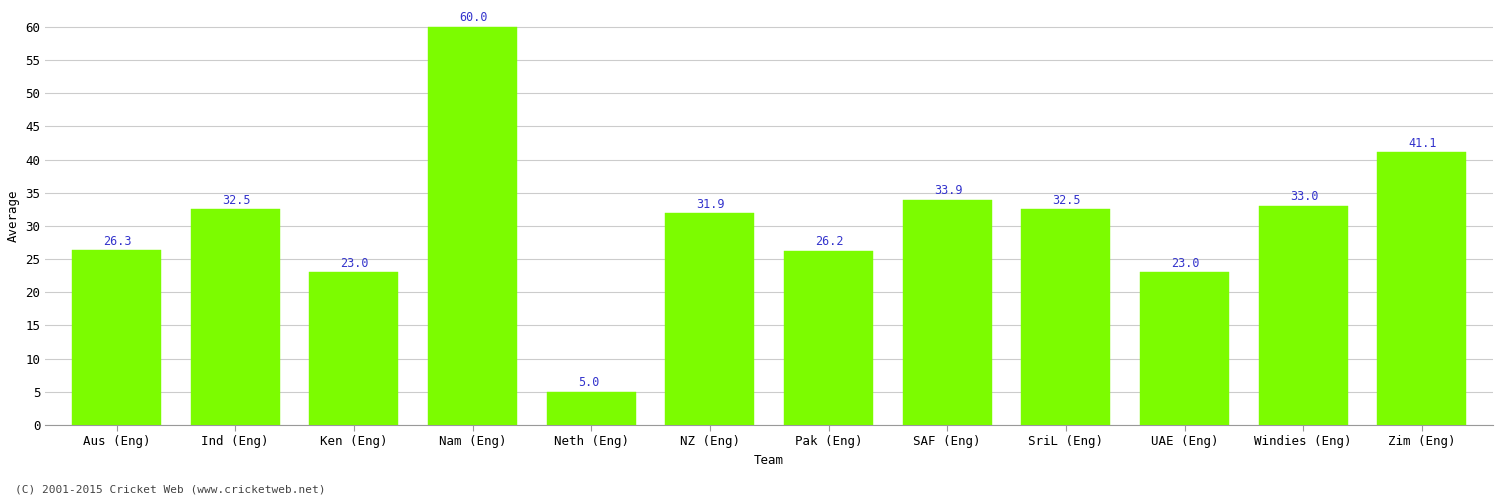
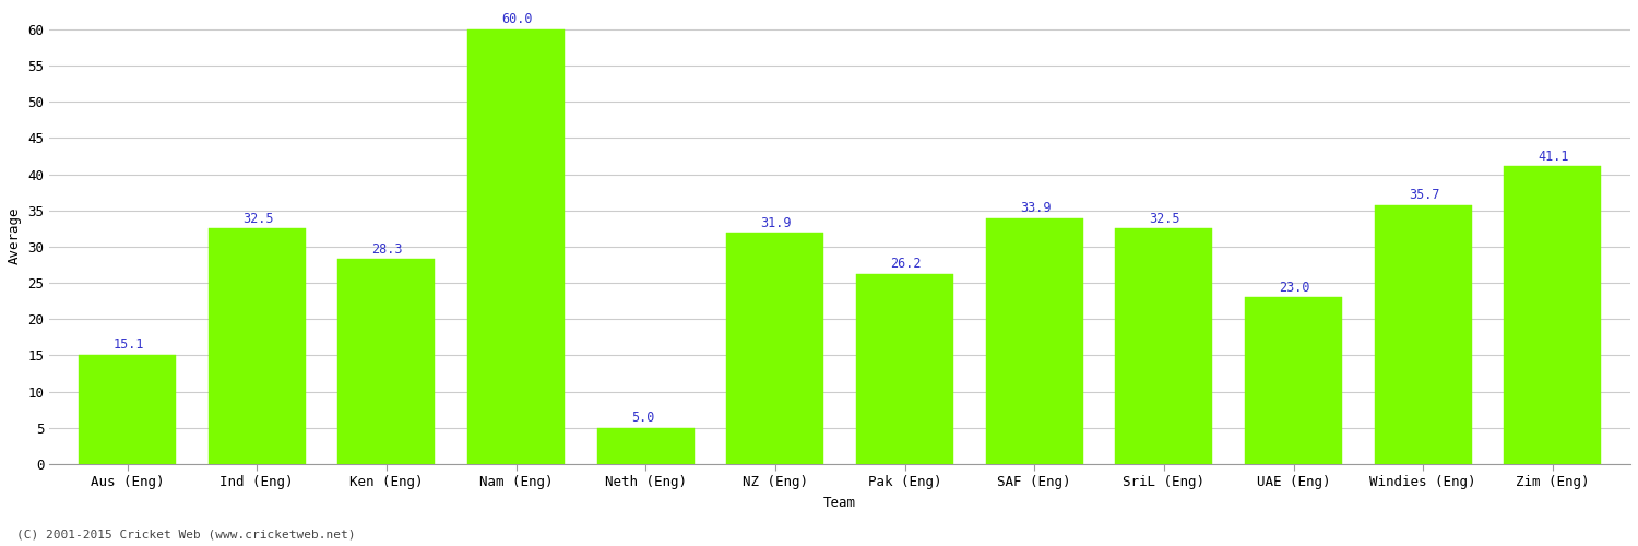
Aus (Eng): 26.3 -> 15.1
Ken (Eng): 23.0 -> 28.3
Windies (Eng): 33.0 -> 35.7
